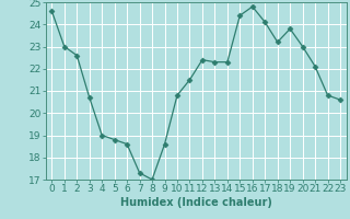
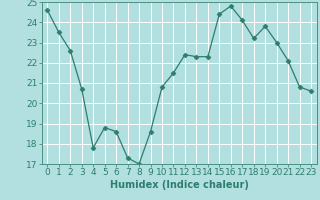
1: 23.0 -> 23.5
4: 19.0 -> 17.8
